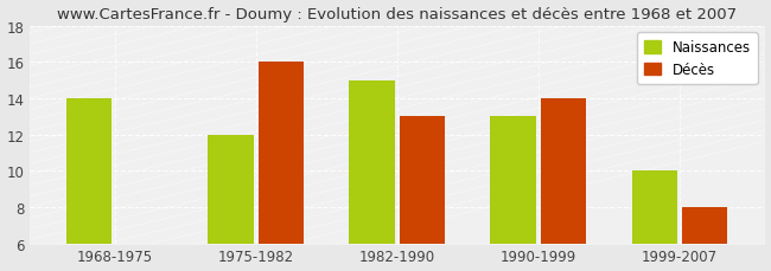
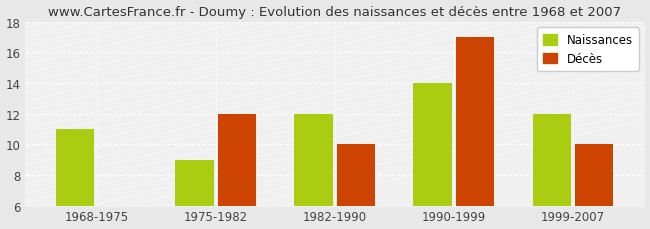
Naissances/1968-1975: 14 -> 11
Naissances/1975-1982: 12 -> 9
Décès/1975-1982: 16.0 -> 12.0
Naissances/1982-1990: 15 -> 12
Décès/1982-1990: 13.0 -> 10.0
Naissances/1990-1999: 13 -> 14
Décès/1990-1999: 14.0 -> 17.0
Naissances/1999-2007: 10 -> 12
Décès/1999-2007: 8.0 -> 10.0
